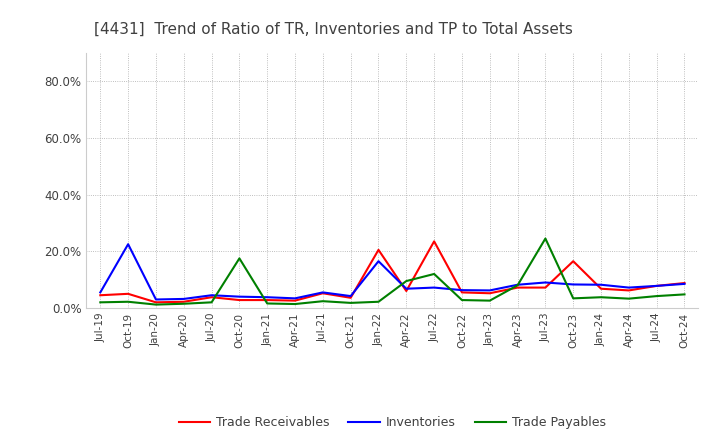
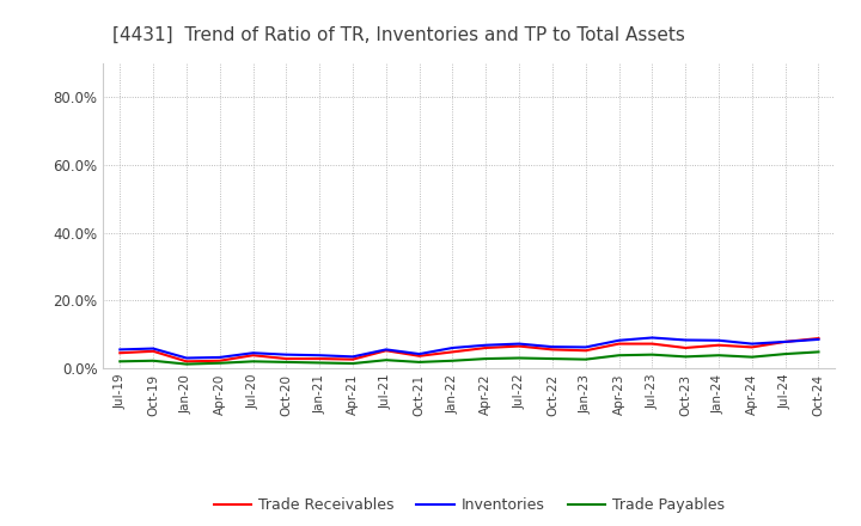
Inventories/Oct-19: 22.5% -> 5.8%
Trade Payables/Oct-20: 17.5% -> 1.8%
Trade Receivables/Jan-22: 20.5% -> 4.8%
Inventories/Jan-22: 16.5% -> 6.0%
Trade Payables/Apr-22: 9.5% -> 2.8%
Trade Receivables/Jul-22: 23.5% -> 6.5%
Trade Payables/Jul-22: 12.0% -> 3.0%
Trade Payables/Apr-23: 8.0% -> 3.8%
Trade Payables/Jul-23: 24.5% -> 4.0%
Trade Receivables/Oct-23: 16.5% -> 6.0%
